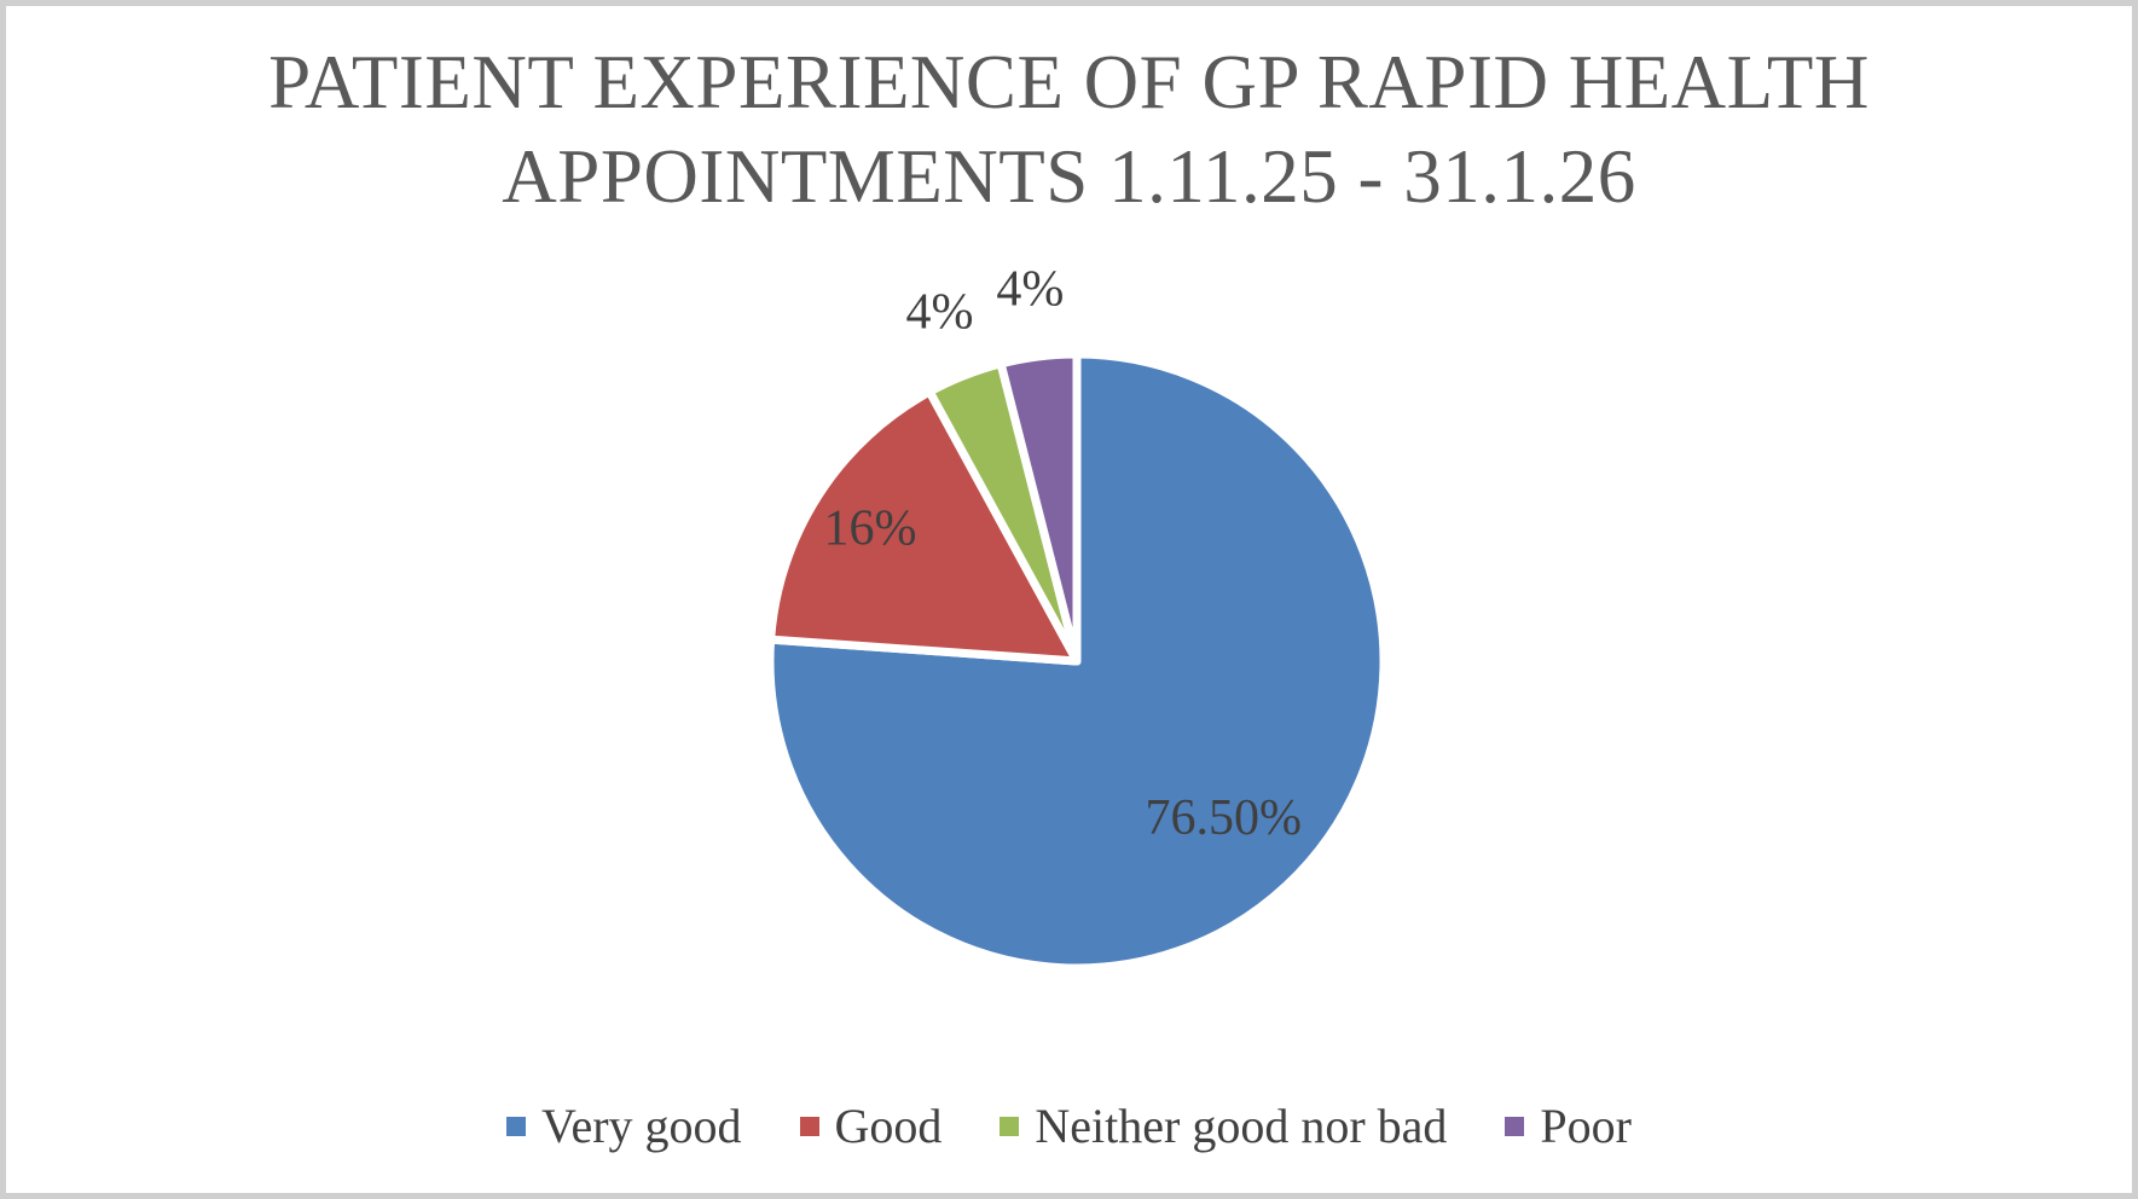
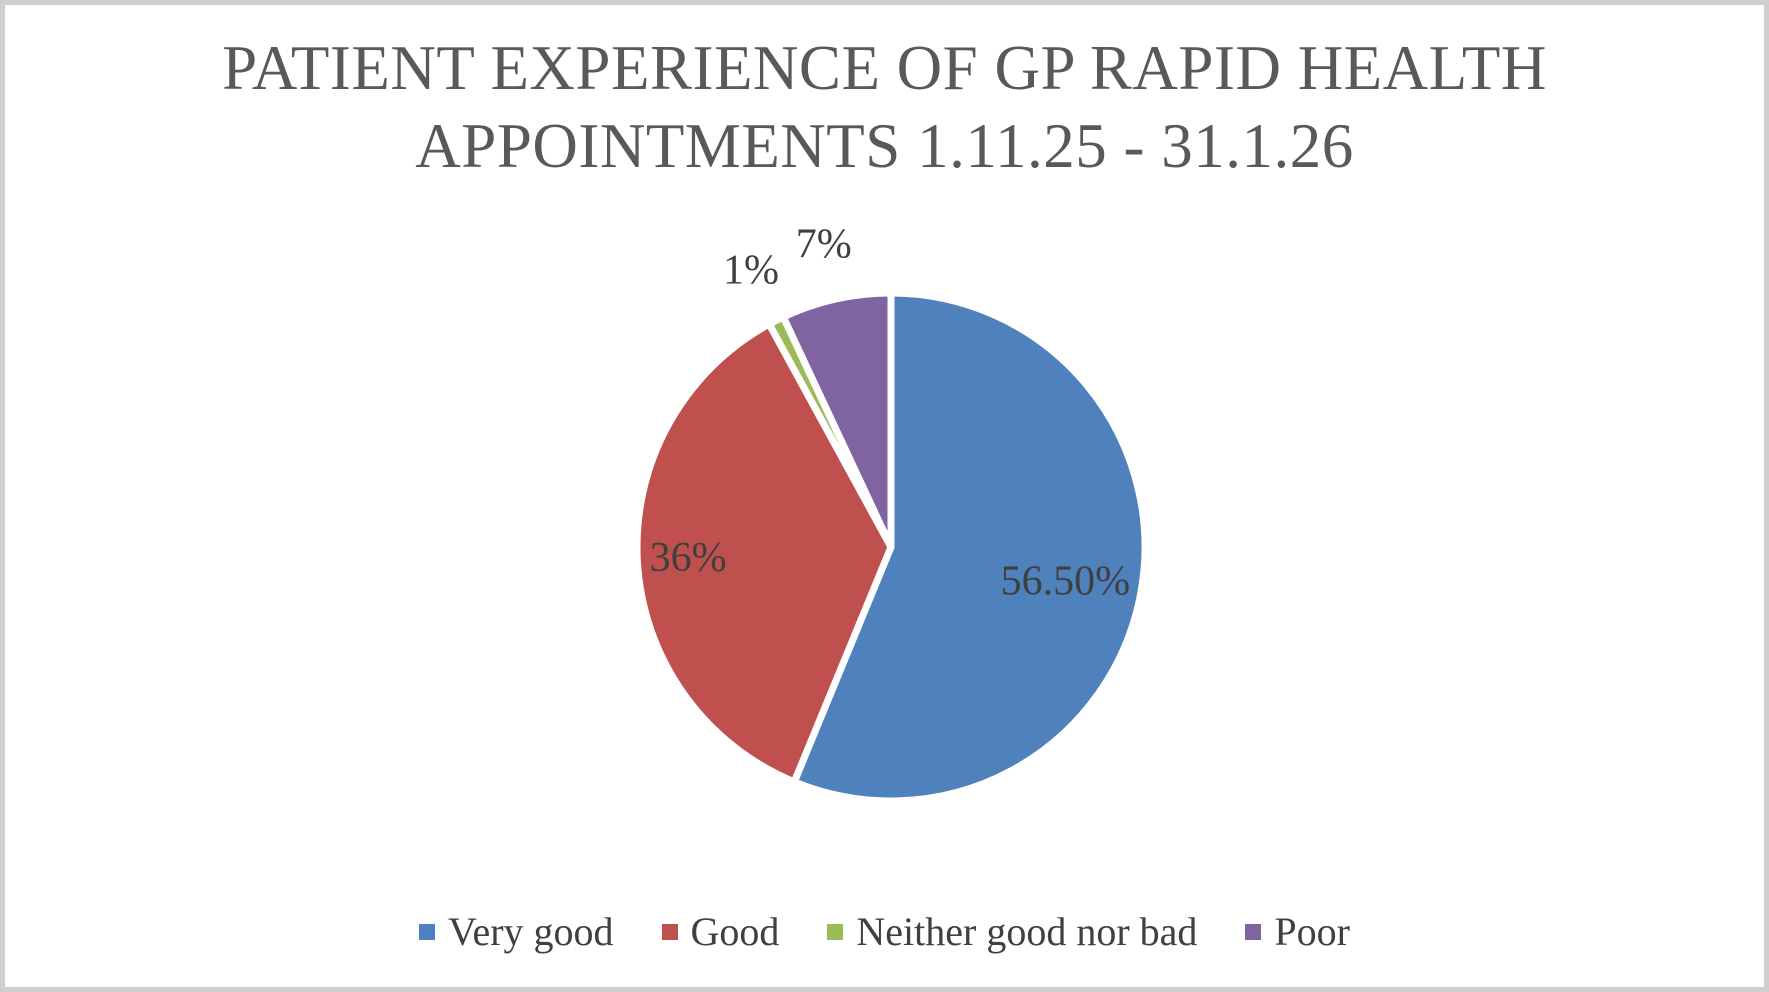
Very good: 76.50% -> 56.50%
Good: 16% -> 36%
Neither good nor bad: 4% -> 1%
Poor: 4% -> 7%
